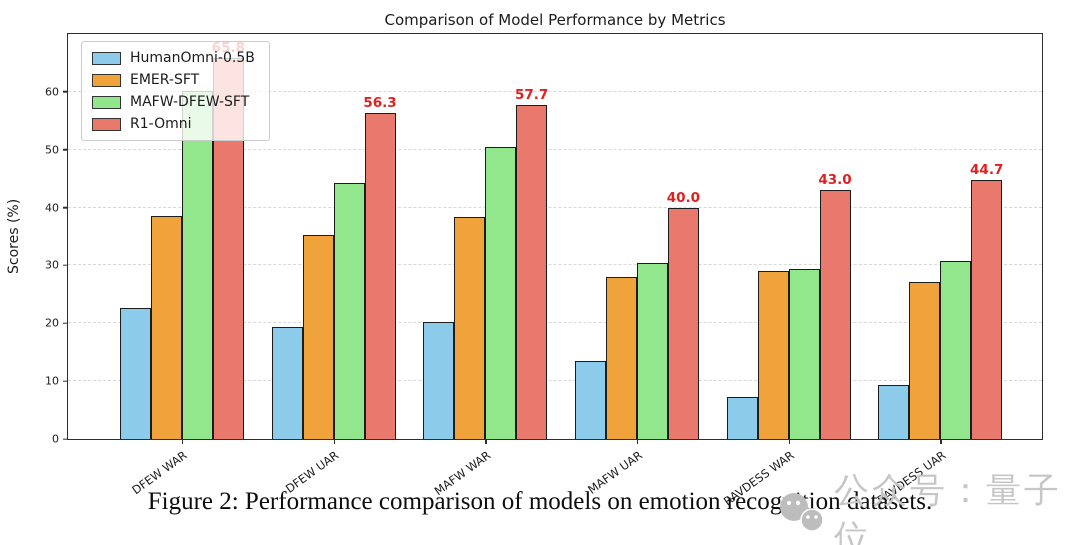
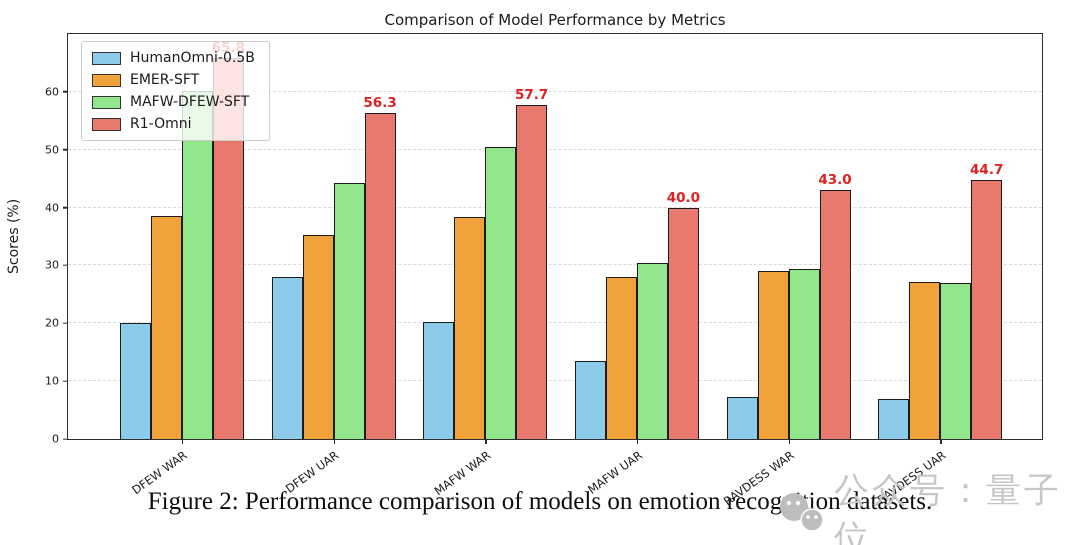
HumanOmni-0.5B/DFEW WAR: 23 -> 20
HumanOmni-0.5B/DFEW UAR: 19 -> 28
HumanOmni-0.5B/RAVDESS UAR: 9 -> 7
MAFW-DFEW-SFT/RAVDESS UAR: 31 -> 27
